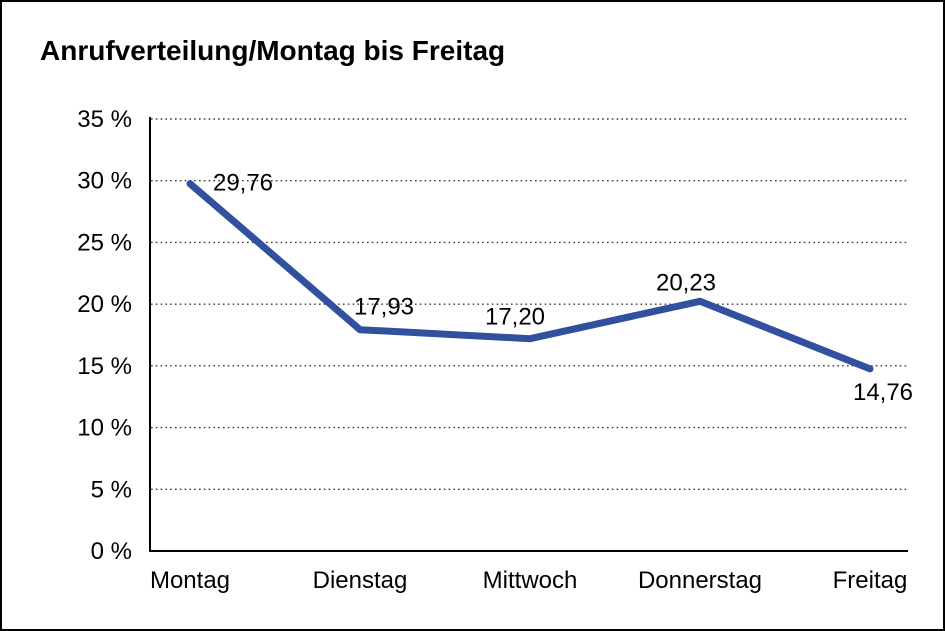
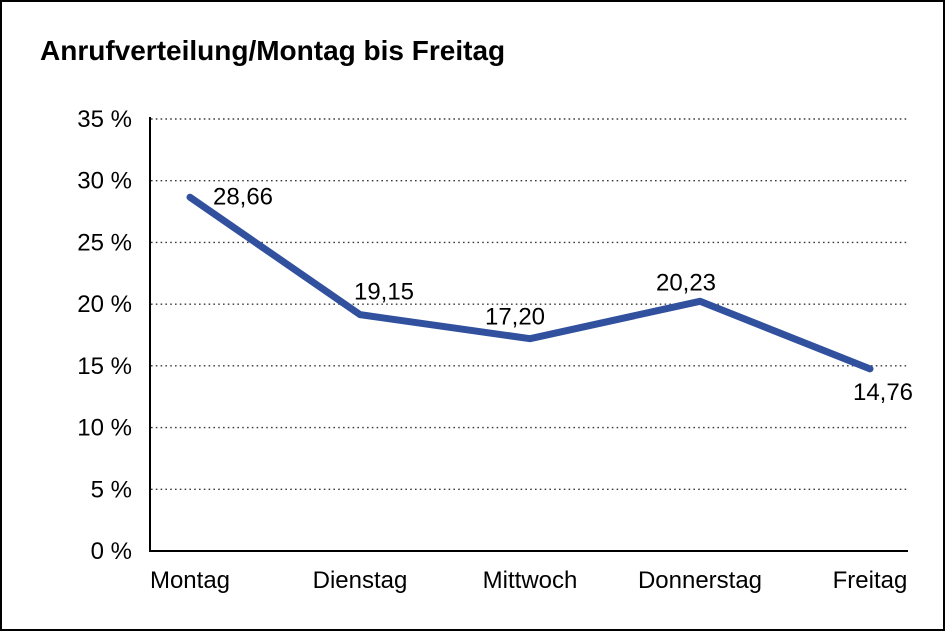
Montag: 29,76 -> 28,66
Dienstag: 17,93 -> 19,15
